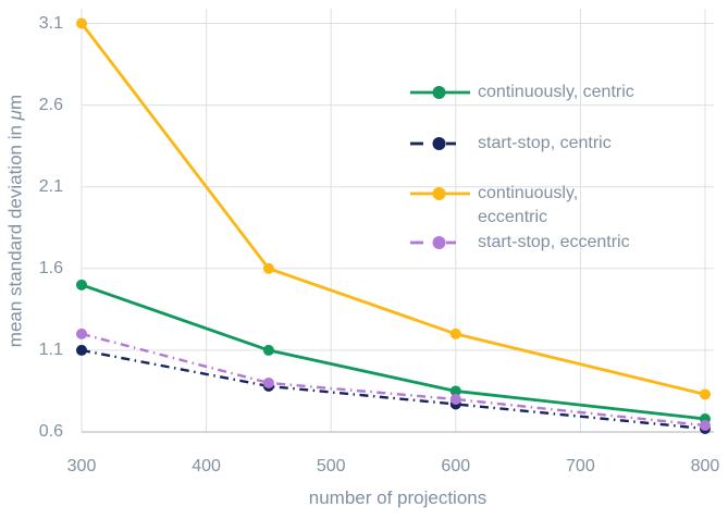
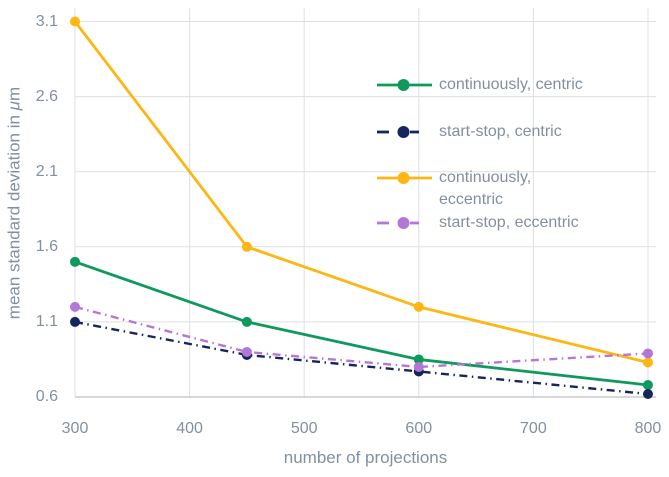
start-stop, eccentric/800: 0.64 -> 0.89
